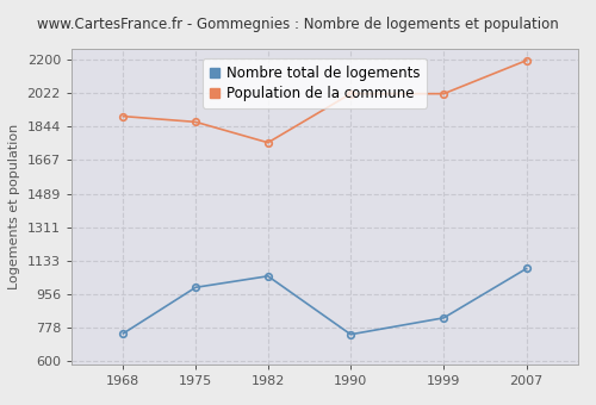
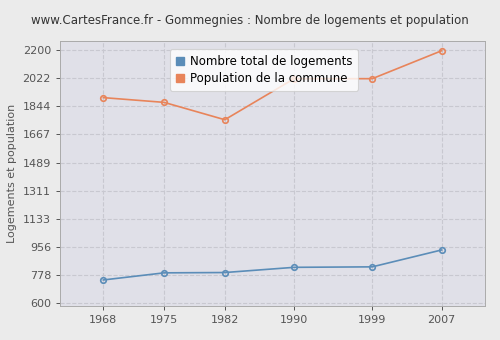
Nombre total de logements/1975: 990 -> 790
Nombre total de logements/1982: 1050 -> 790
Nombre total de logements/1990: 740 -> 820
Nombre total de logements/2007: 1090 -> 940
